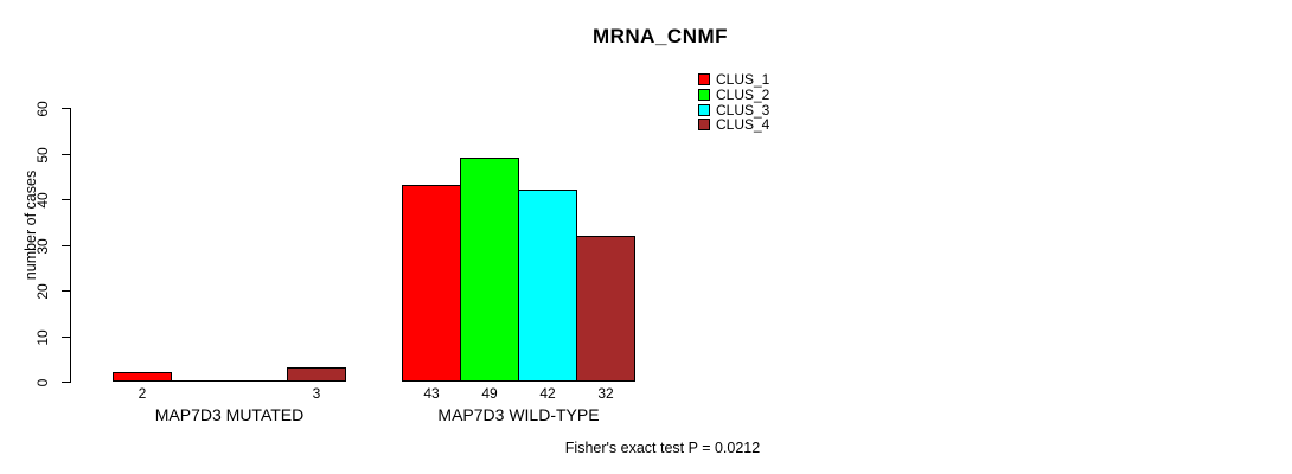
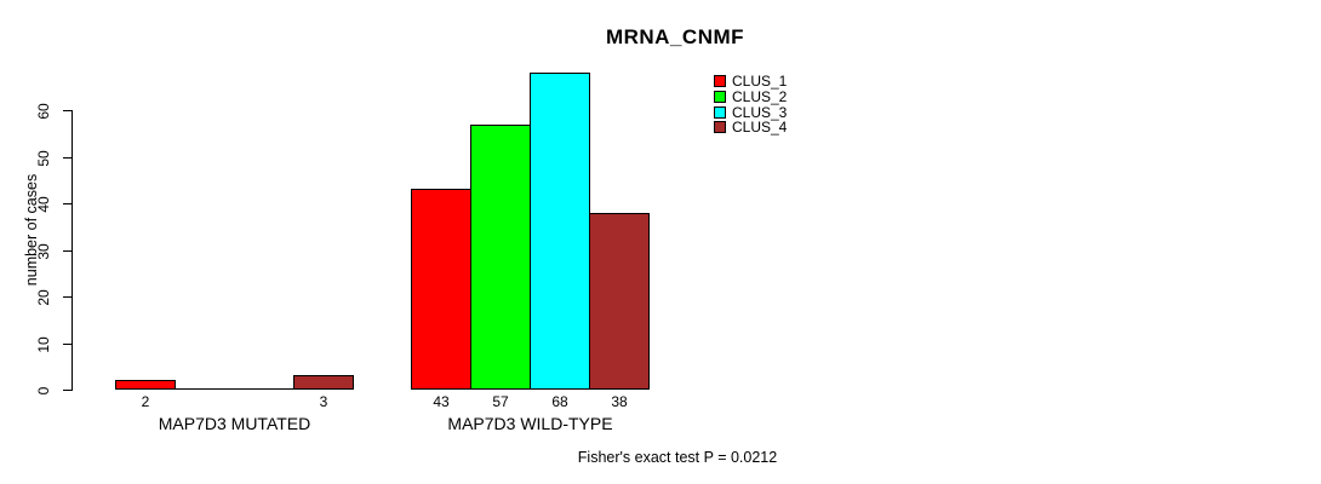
CLUS_2/MAP7D3 WILD-TYPE: 49 -> 57
CLUS_3/MAP7D3 WILD-TYPE: 42 -> 68
CLUS_4/MAP7D3 WILD-TYPE: 32 -> 38
